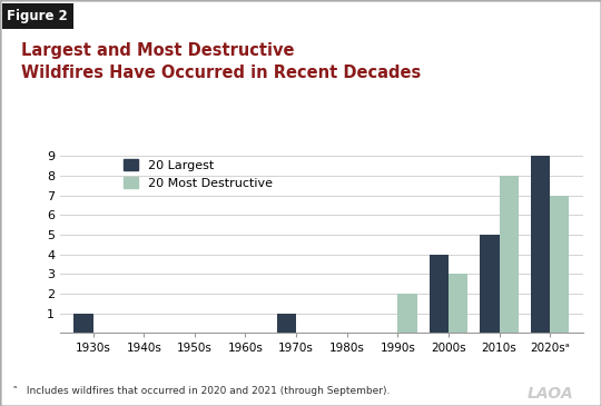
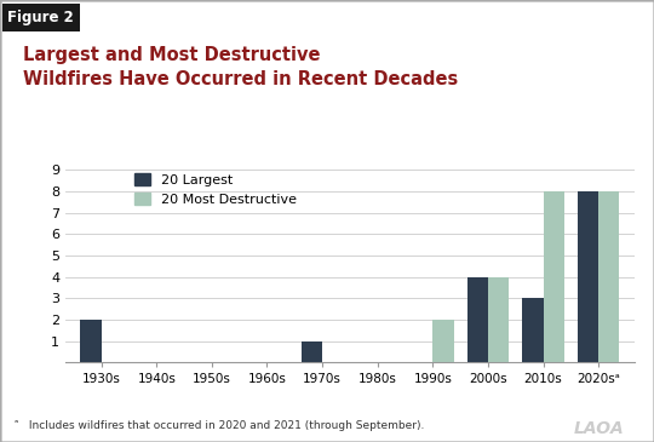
20 Largest/1930s: 1 -> 2
20 Most Destructive/2000s: 3 -> 4
20 Largest/2010s: 5 -> 3
20 Largest/2020sᵃ: 9 -> 8
20 Most Destructive/2020sᵃ: 7 -> 8
